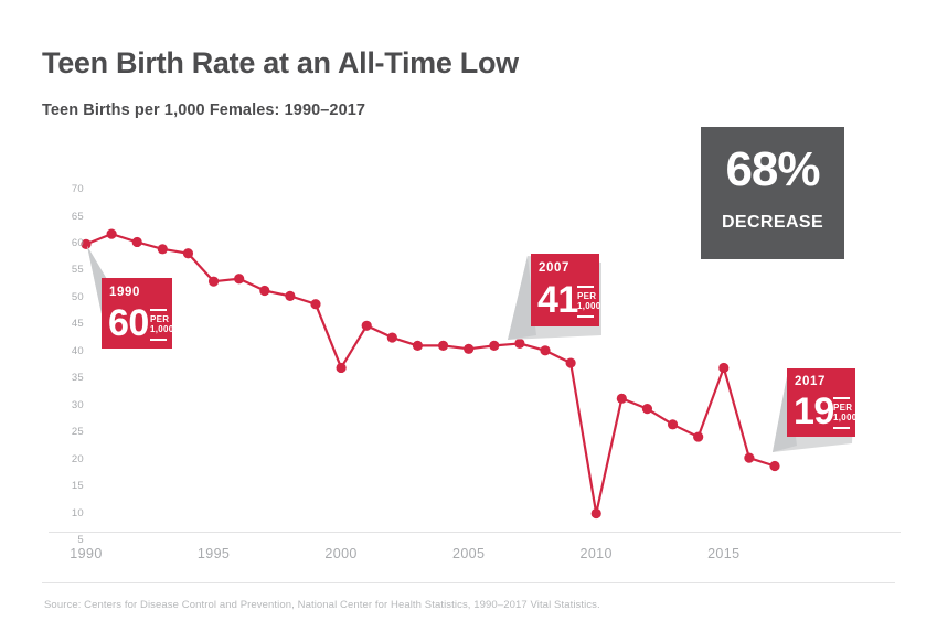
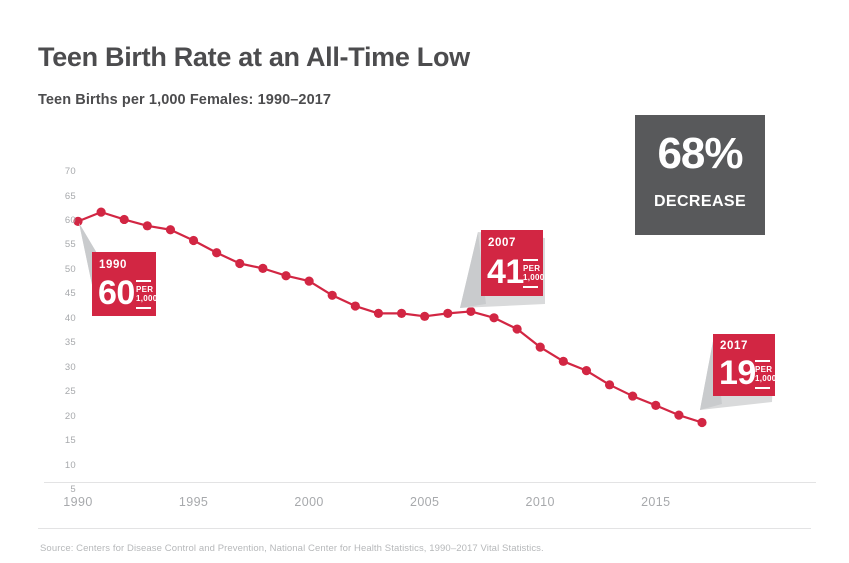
1995: 53 -> 56
2000: 37 -> 48
2010: 10 -> 34
2015: 37 -> 22
